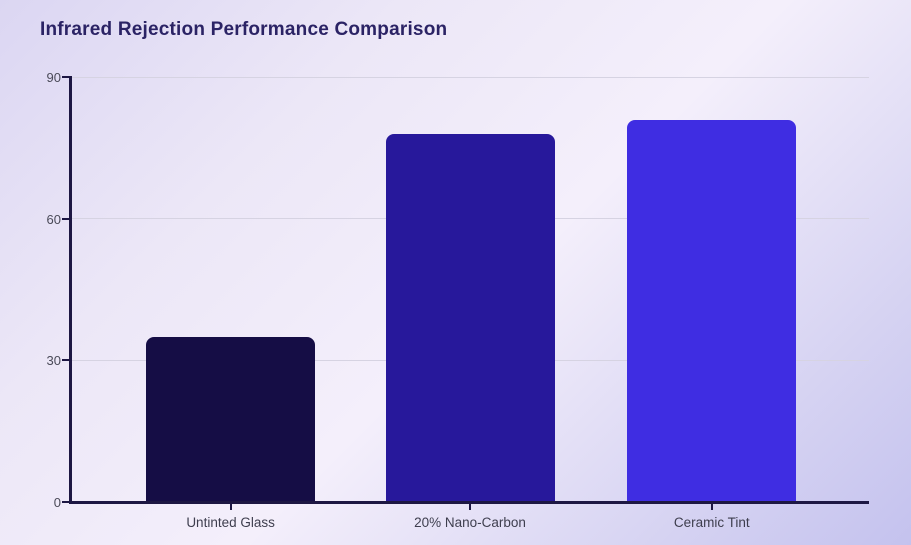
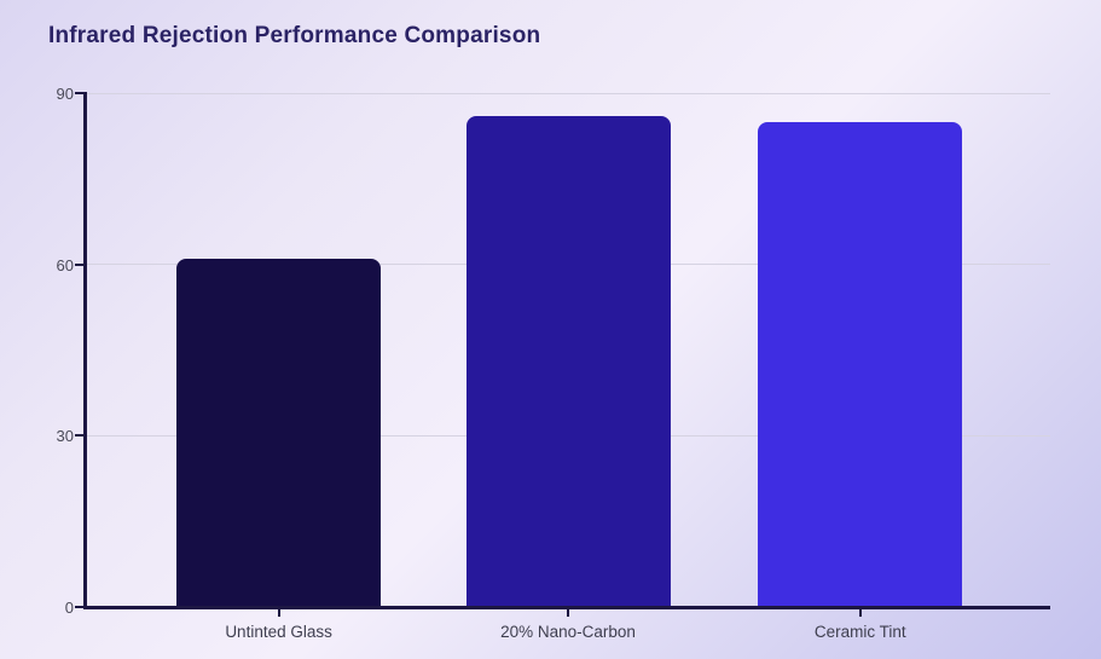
Untinted Glass: 35 -> 61
20% Nano-Carbon: 78 -> 86
Ceramic Tint: 81 -> 85
